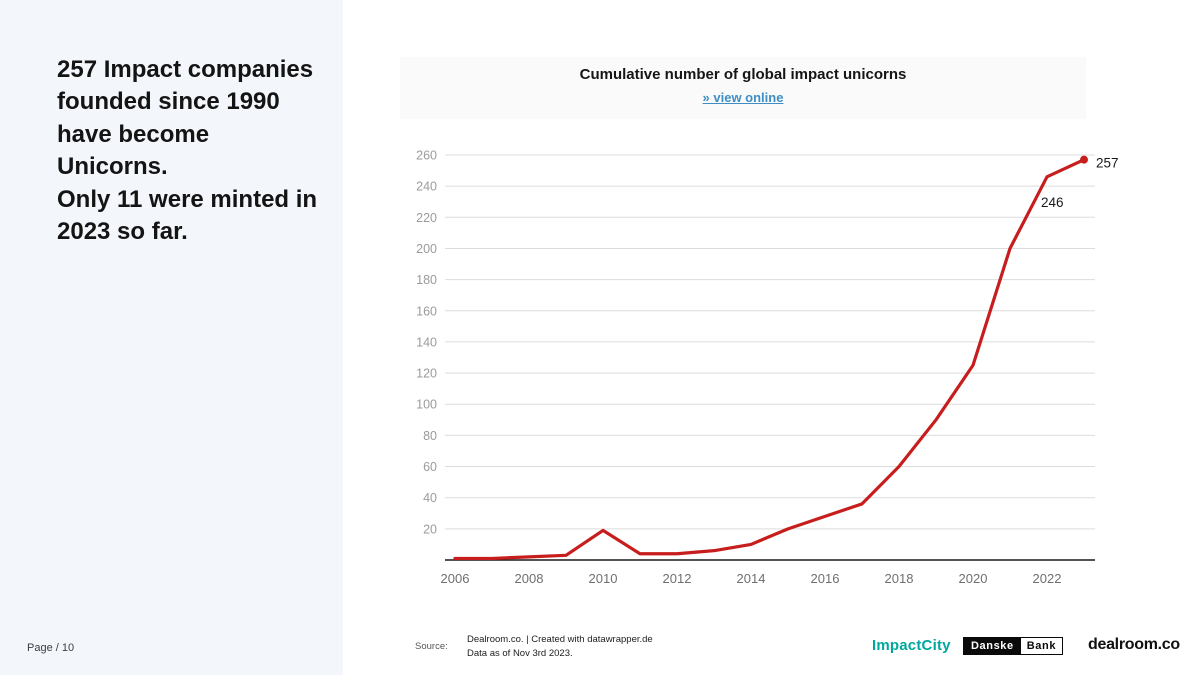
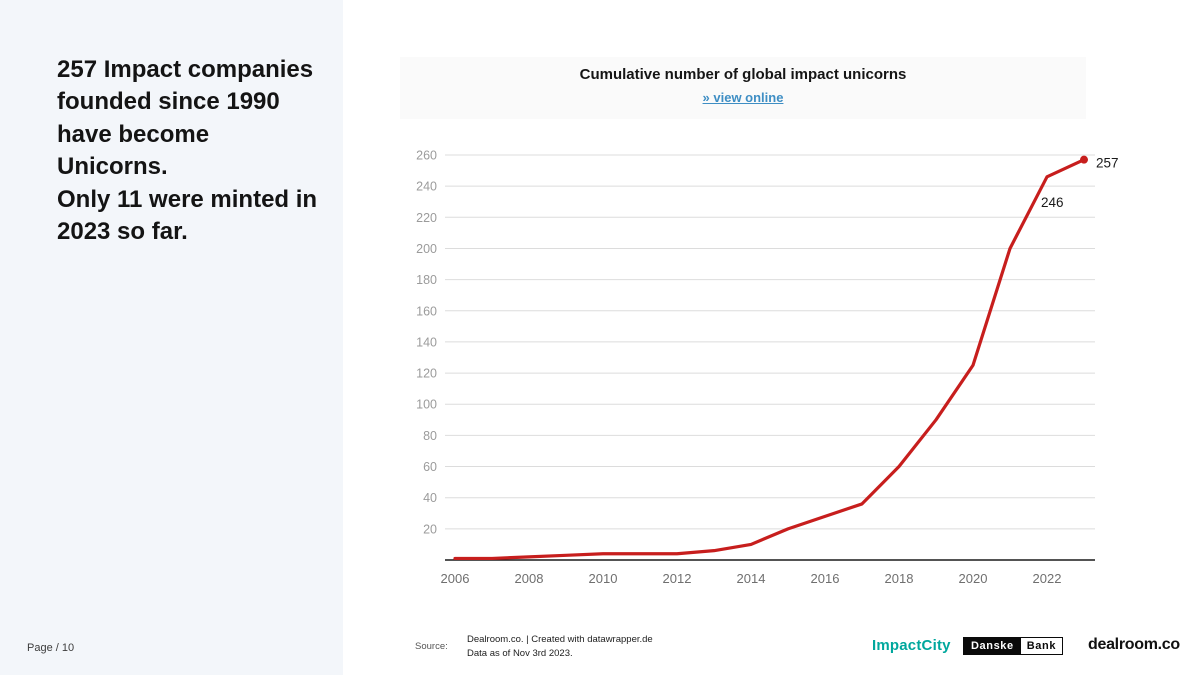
2010: 19 -> 4
